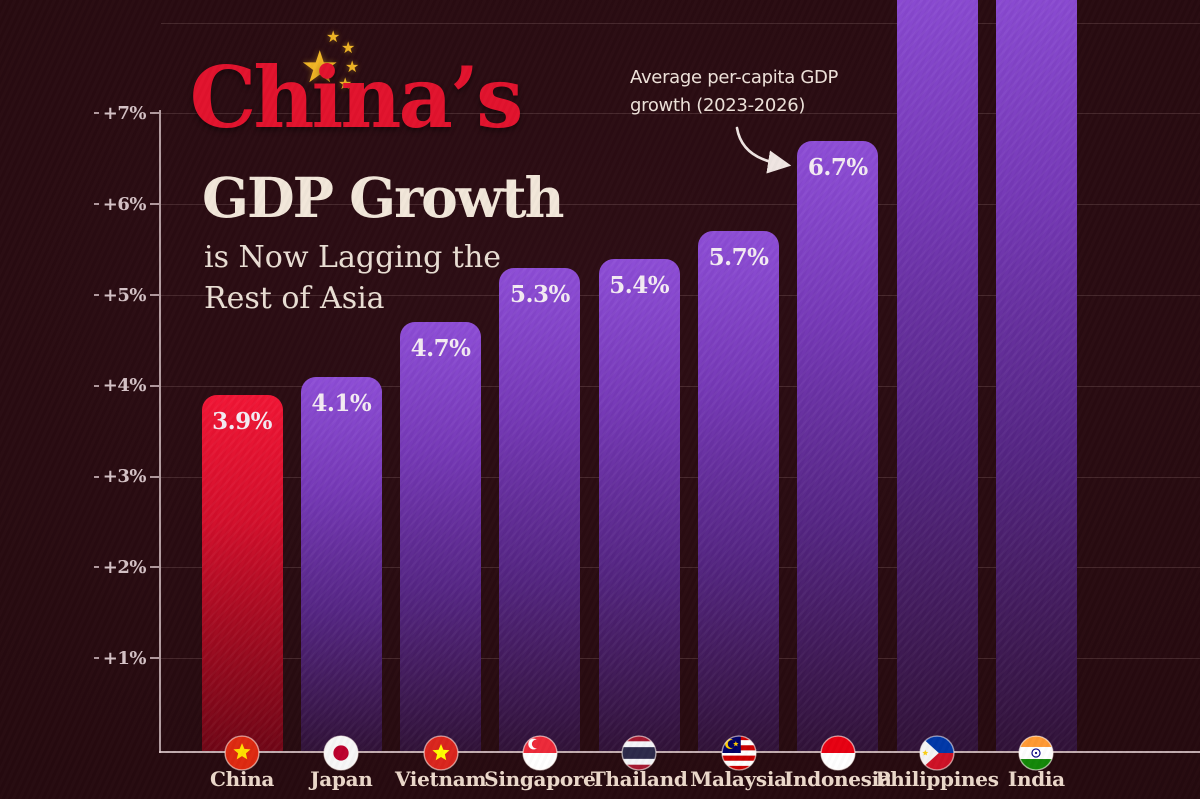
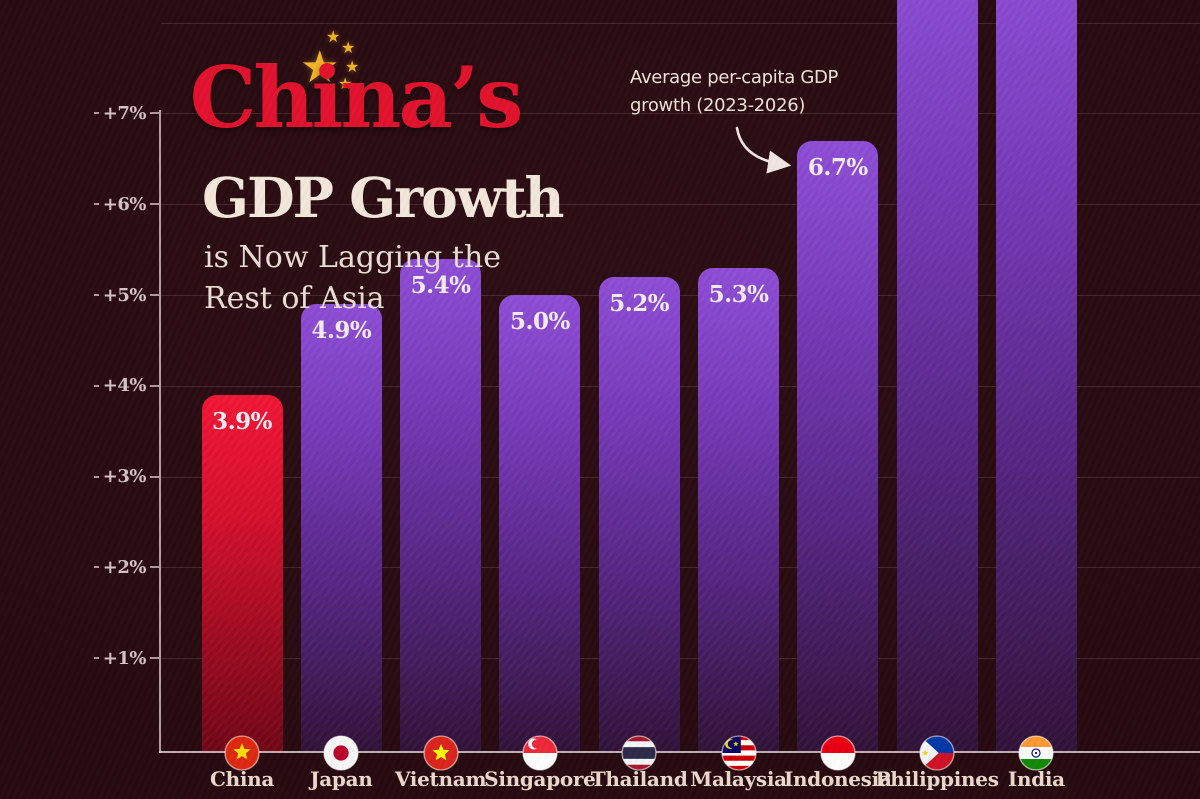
Japan: 4.1% -> 4.9%
Vietnam: 4.7% -> 5.4%
Singapore: 5.3% -> 5.0%
Thailand: 5.4% -> 5.2%
Malaysia: 5.7% -> 5.3%
